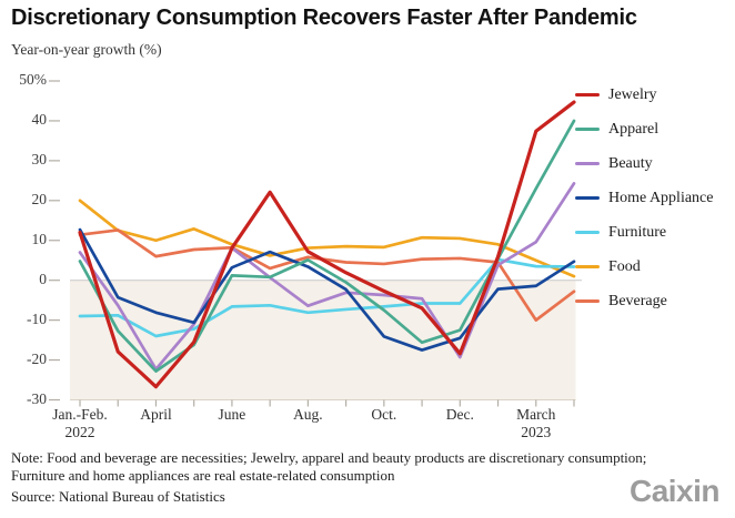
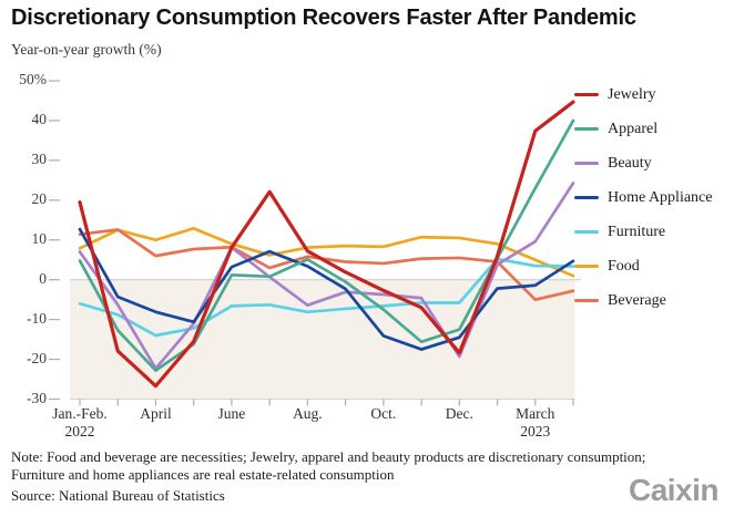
Jewelry/Jan.-Feb. 2022: 12% -> 20%
Furniture/Jan.-Feb. 2022: -9% -> -6%
Food/Jan.-Feb. 2022: 20% -> 8%
Beverage/March 2023: -10% -> -5%
